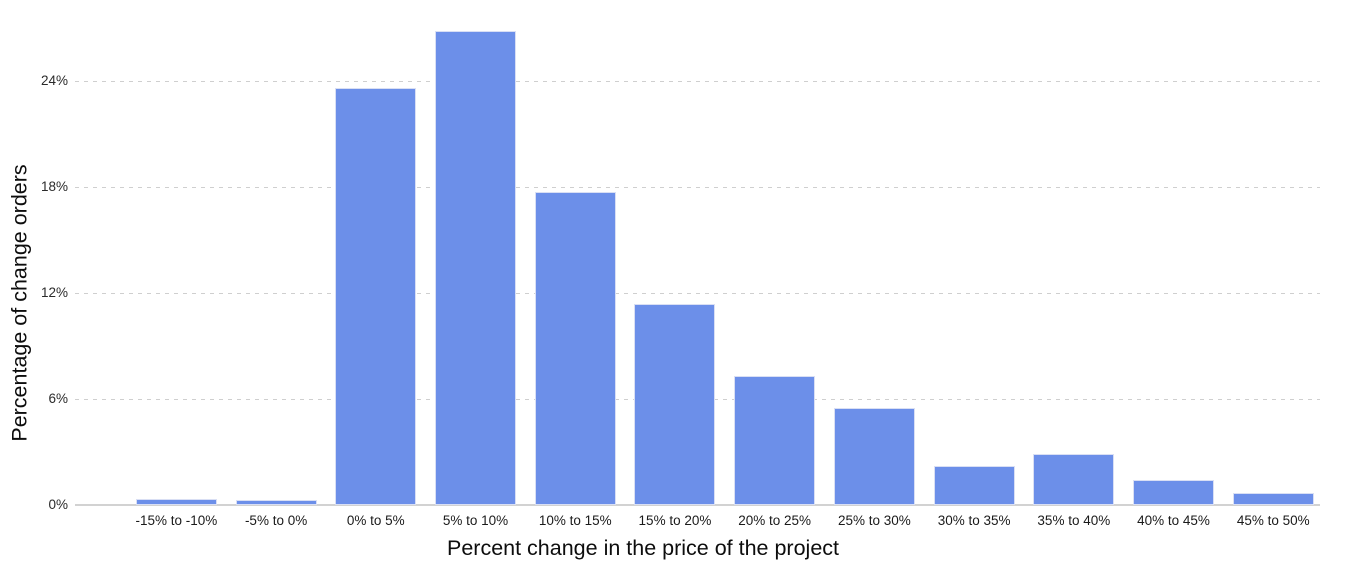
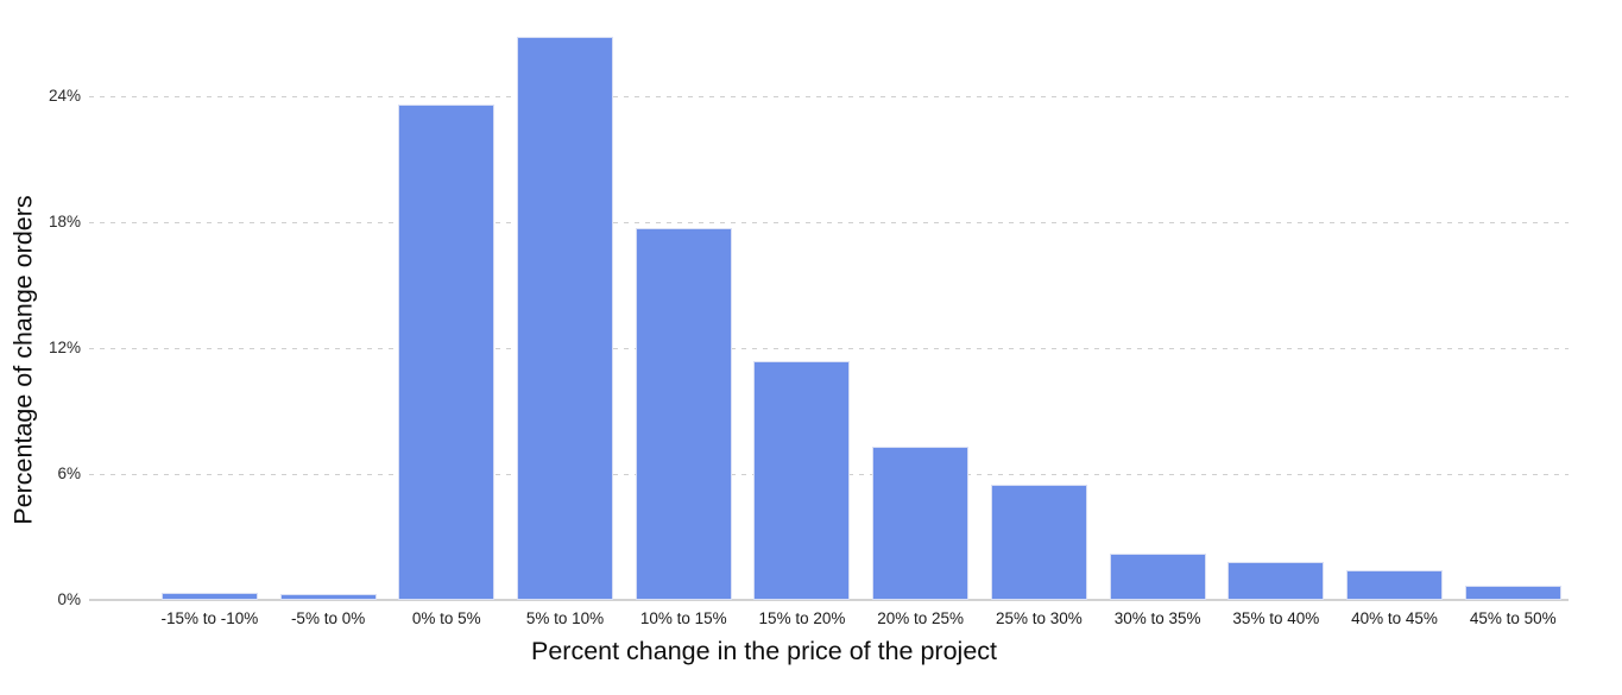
35% to 40%: 2.9% -> 1.8%
